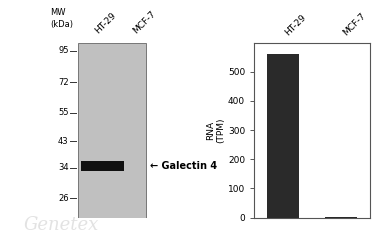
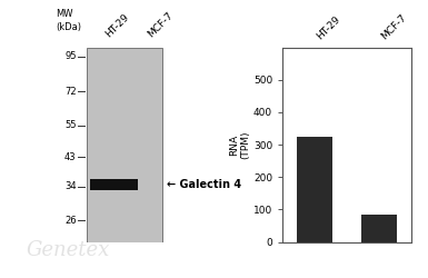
HT-29: 560 -> 325
MCF-7: 3 -> 85
